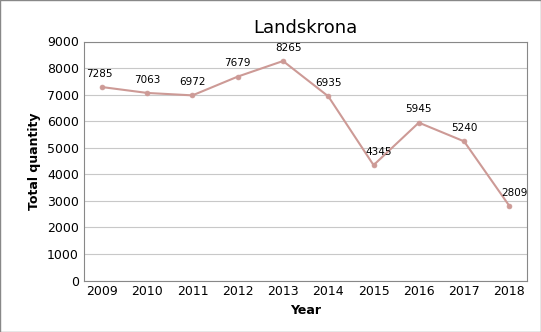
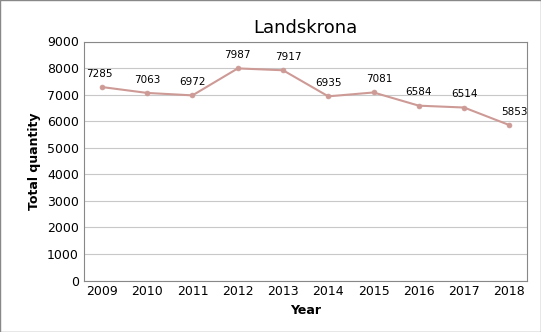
2012: 7679 -> 7987
2013: 8265 -> 7917
2015: 4345 -> 7081
2016: 5945 -> 6584
2017: 5240 -> 6514
2018: 2809 -> 5853
